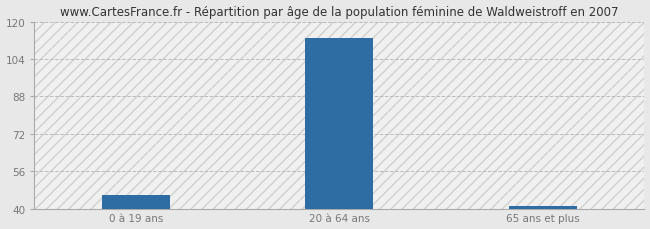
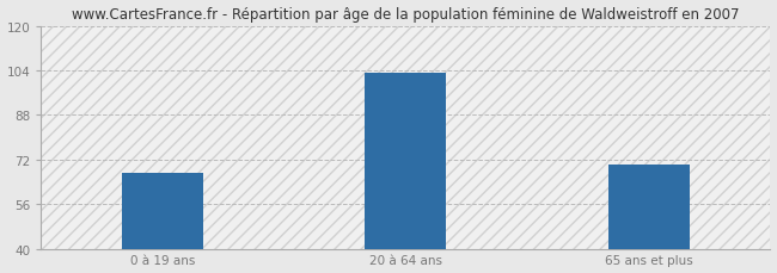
0 à 19 ans: 46 -> 67
20 à 64 ans: 113 -> 103
65 ans et plus: 41 -> 70
